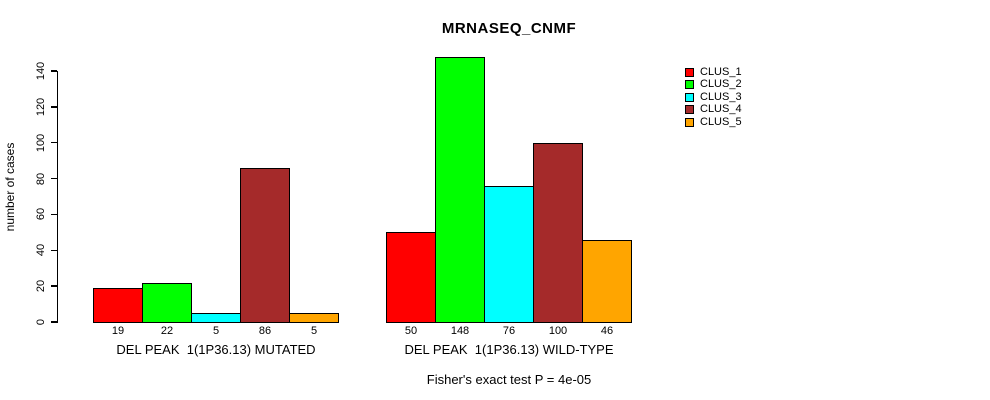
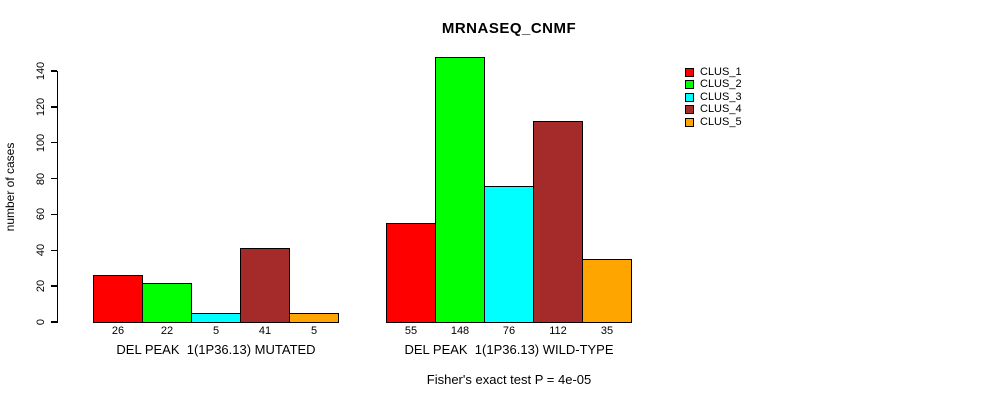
CLUS_1/DEL PEAK 1(1P36.13) MUTATED: 19 -> 26
CLUS_4/DEL PEAK 1(1P36.13) MUTATED: 86 -> 41
CLUS_1/DEL PEAK 1(1P36.13) WILD-TYPE: 50 -> 55
CLUS_4/DEL PEAK 1(1P36.13) WILD-TYPE: 100 -> 112
CLUS_5/DEL PEAK 1(1P36.13) WILD-TYPE: 46 -> 35
